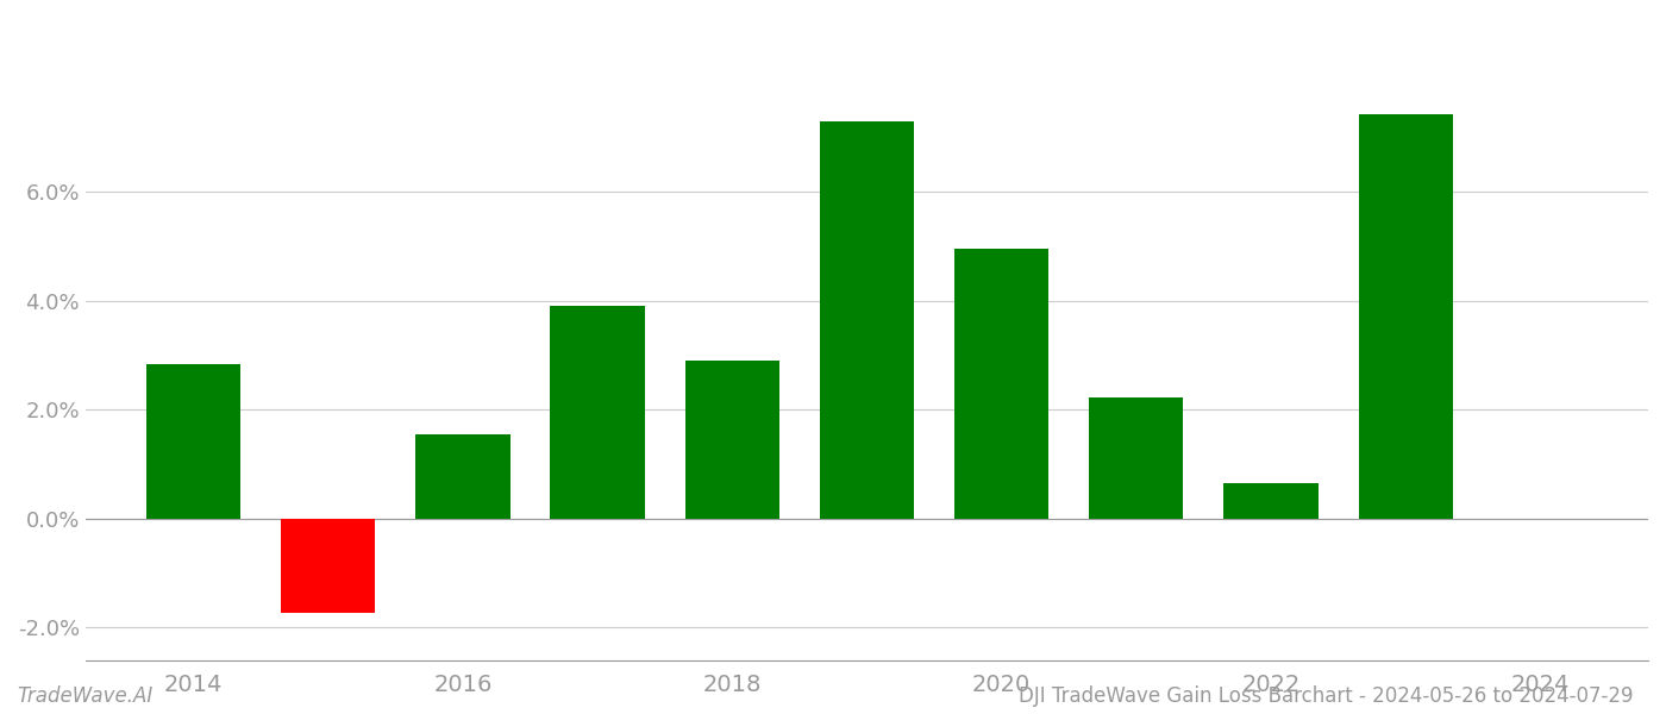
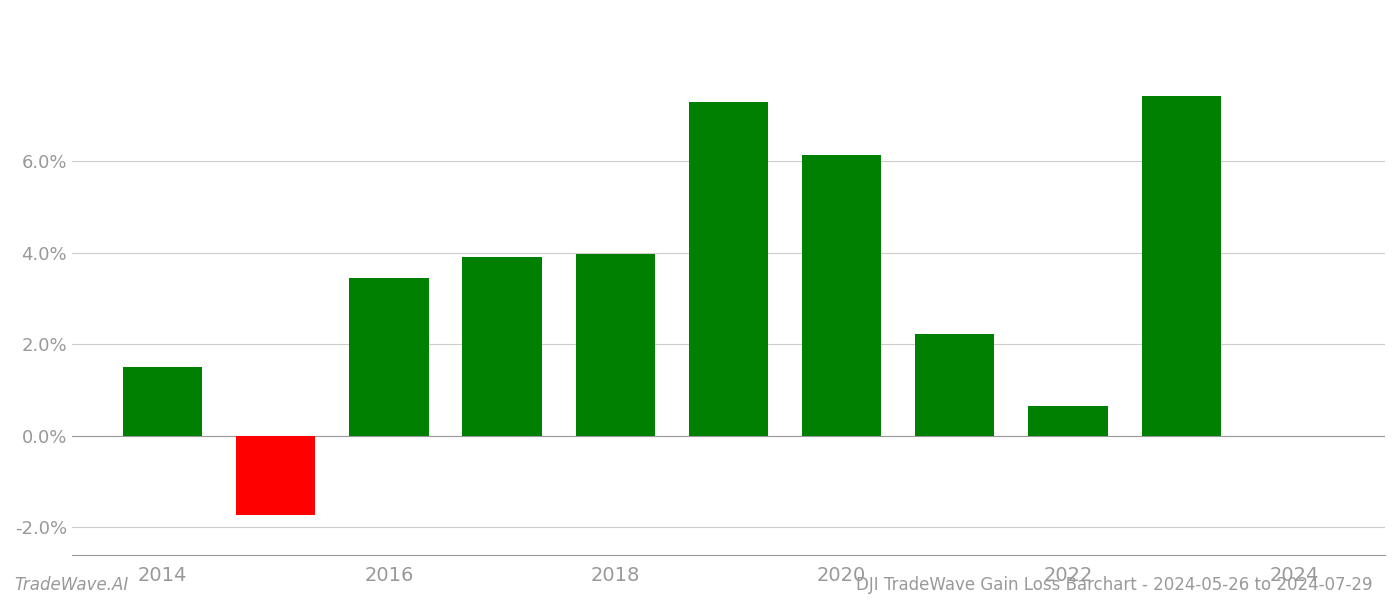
2014: 2.85% -> 1.50%
2016: 1.55% -> 3.45%
2018: 2.90% -> 3.97%
2020: 4.95% -> 6.15%
